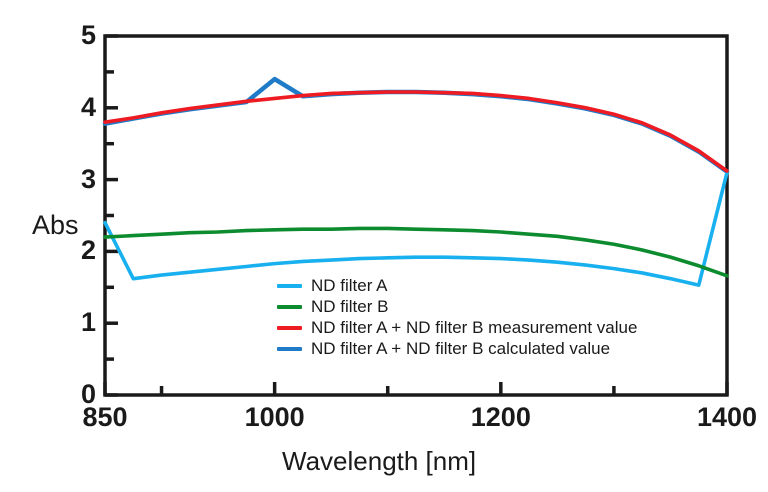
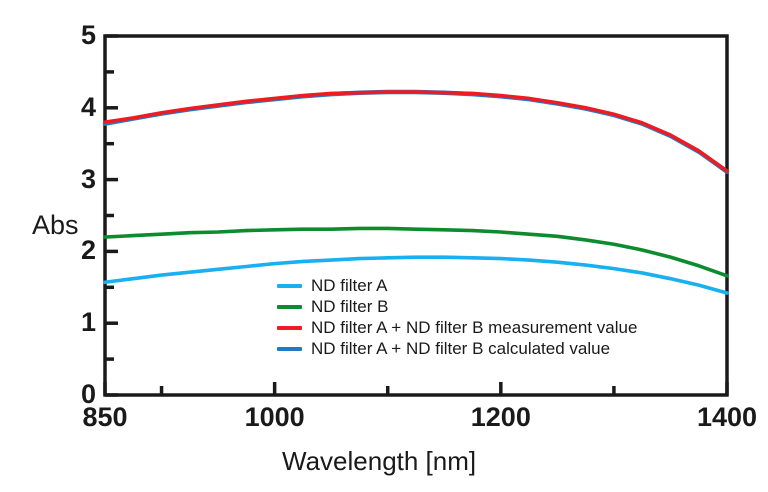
ND filter A/850: 2.4 -> 1.6
ND filter A + ND filter B calculated value/1000: 4.4 -> 4.1
ND filter A/1400: 3.1 -> 1.4
